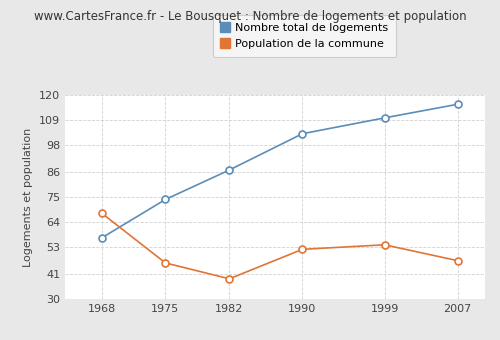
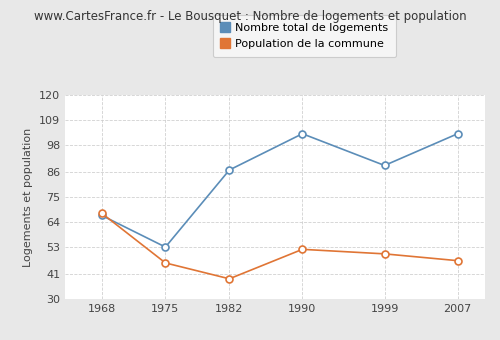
Nombre total de logements/1968: 57 -> 67
Nombre total de logements/1975: 74 -> 53
Nombre total de logements/1999: 110 -> 89
Population de la commune/1999: 54 -> 50
Nombre total de logements/2007: 116 -> 103
